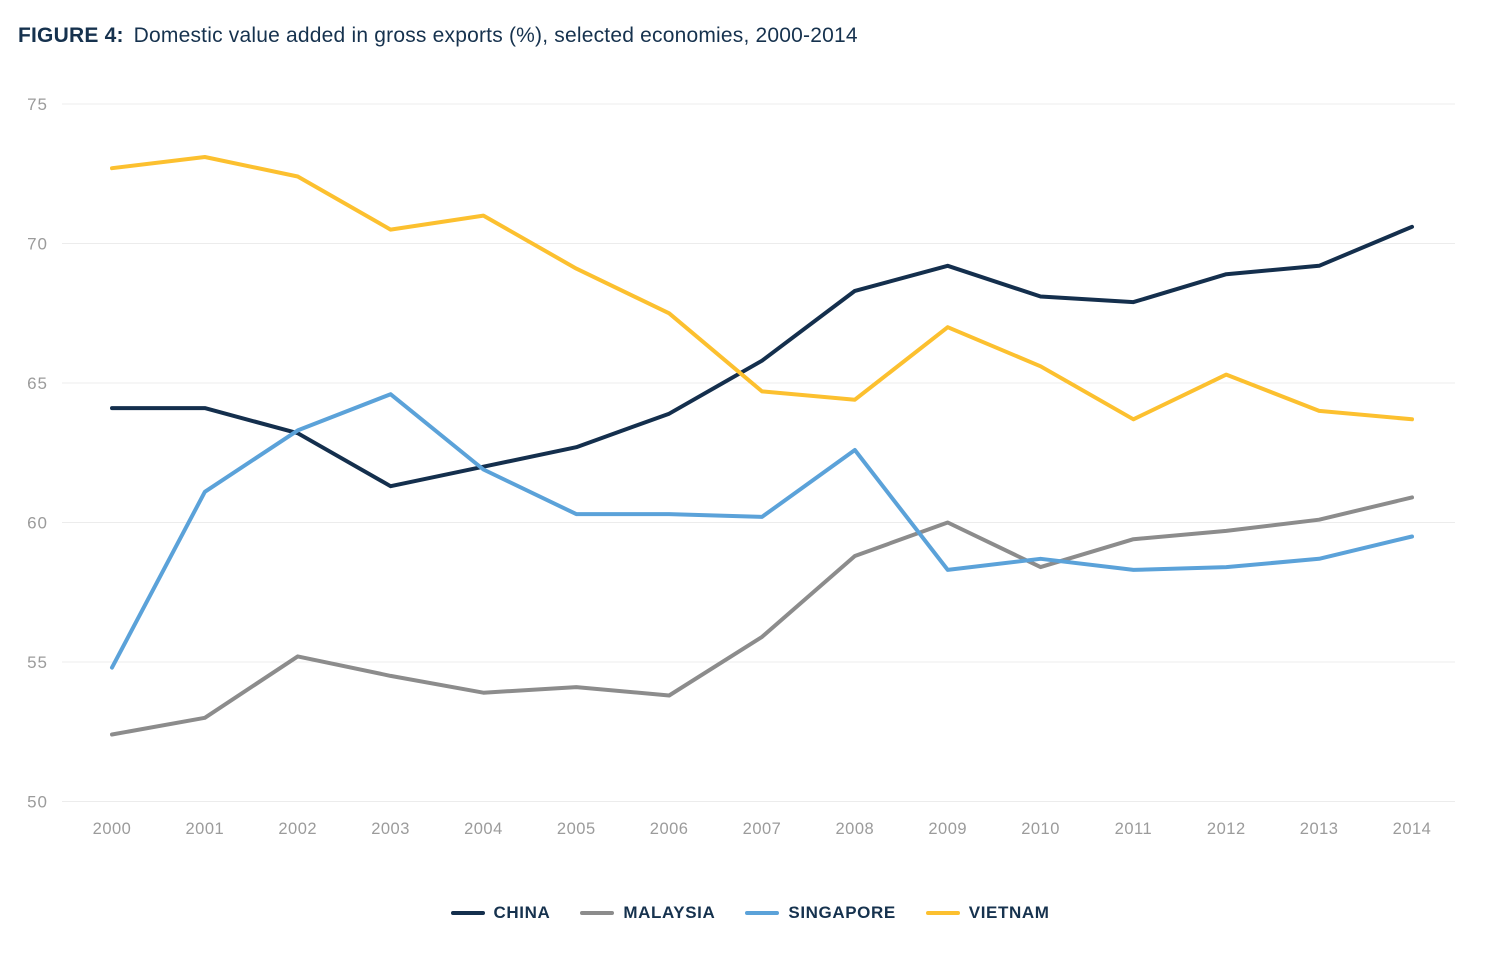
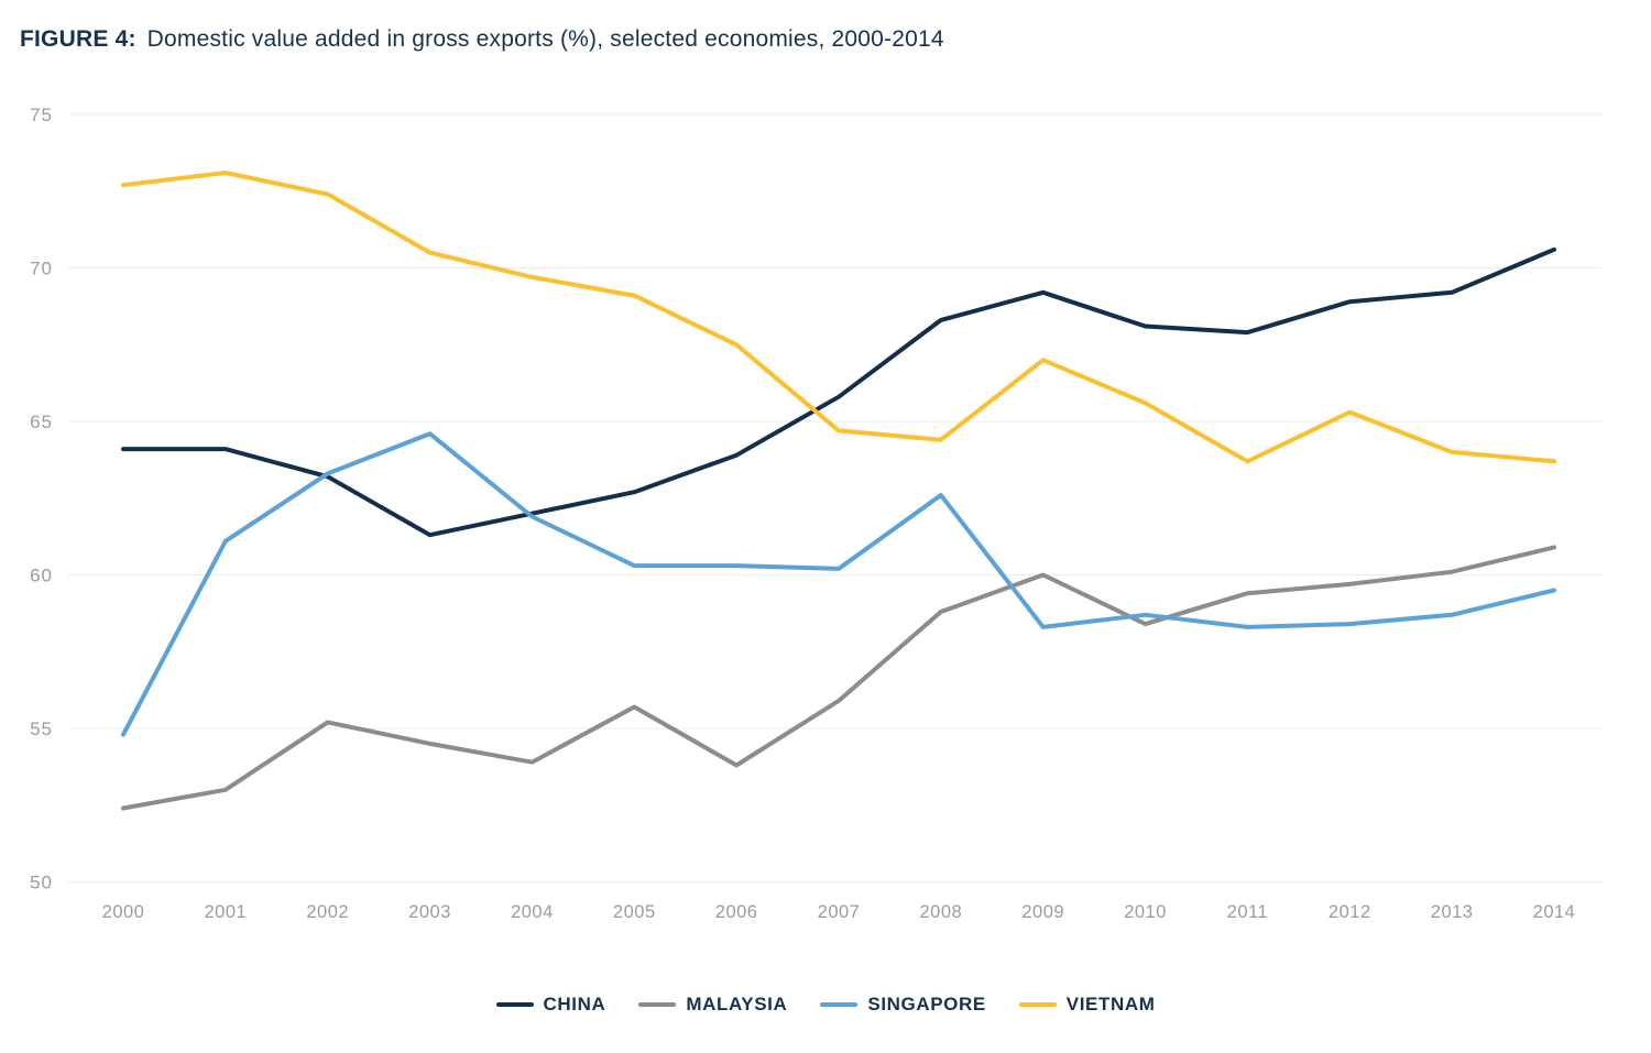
VIETNAM/2004: 71.0 -> 69.7
MALAYSIA/2005: 54.1 -> 55.7
